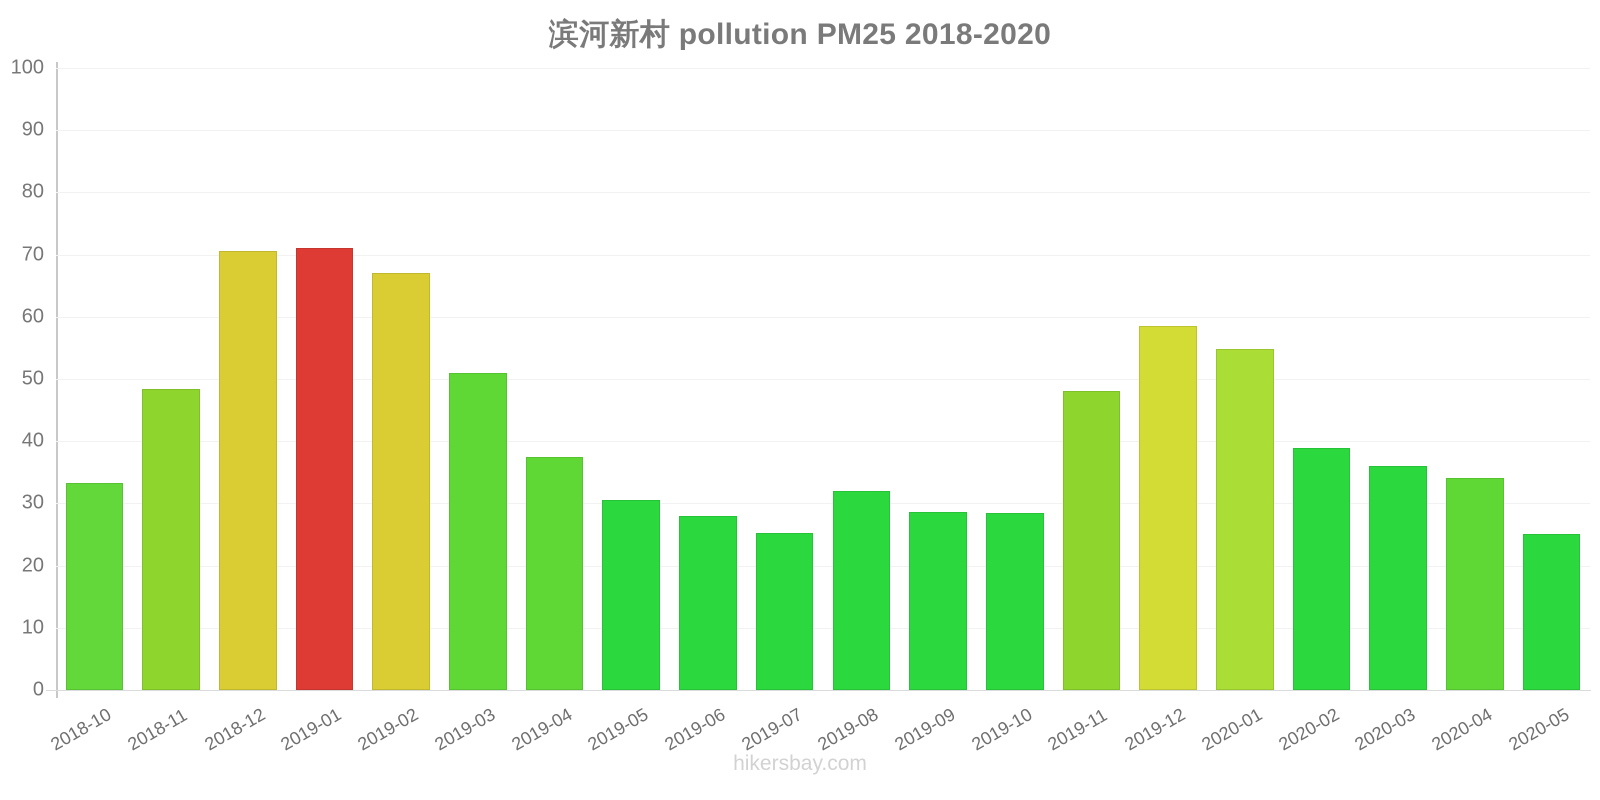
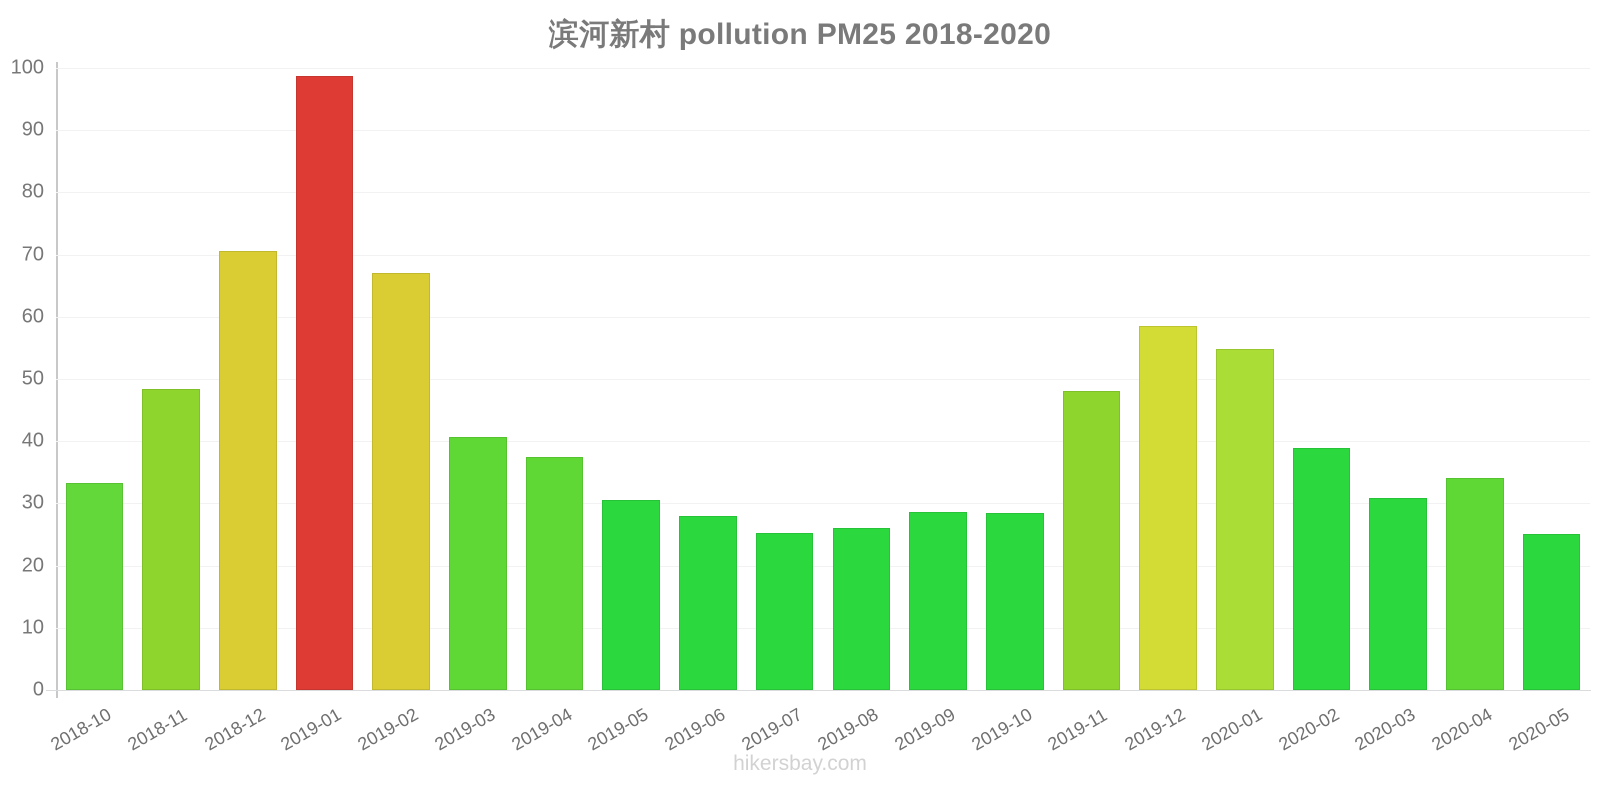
2019-01: 71 -> 99
2019-03: 51 -> 41
2019-08: 32 -> 26
2020-03: 36 -> 31
